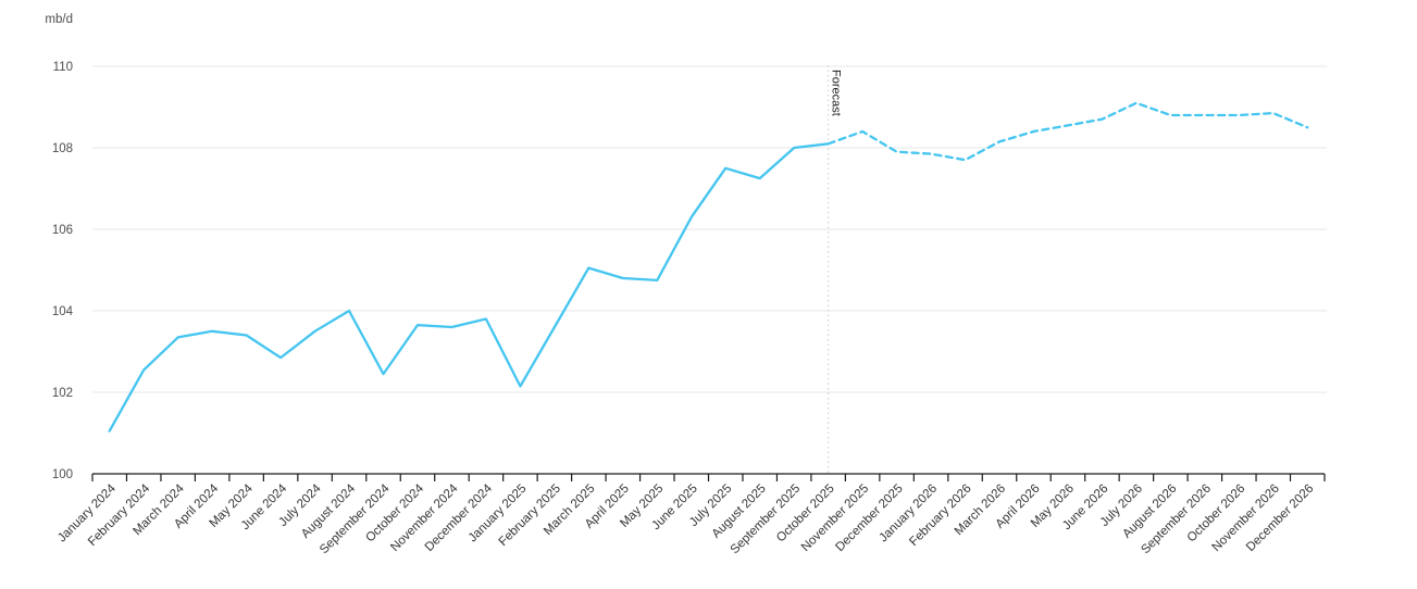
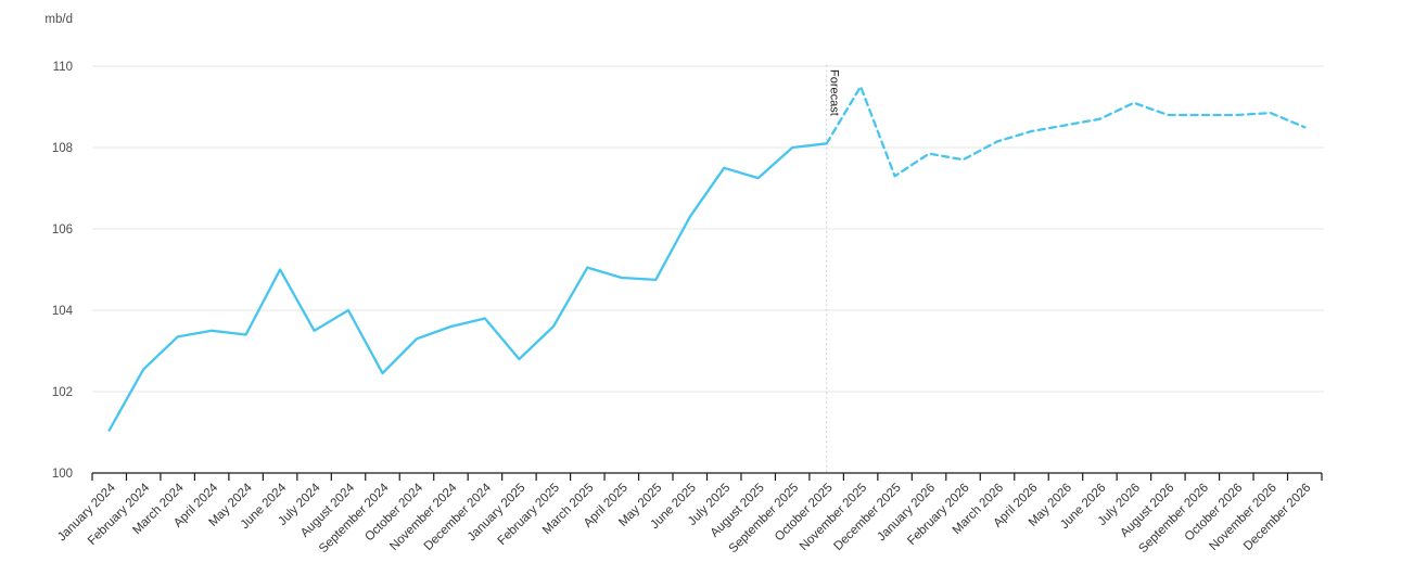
June 2024: 102.8 -> 105.0
October 2024: 103.7 -> 103.3
January 2025: 102.2 -> 102.8
November 2025: 108.4 -> 109.5
December 2025: 107.9 -> 107.3
